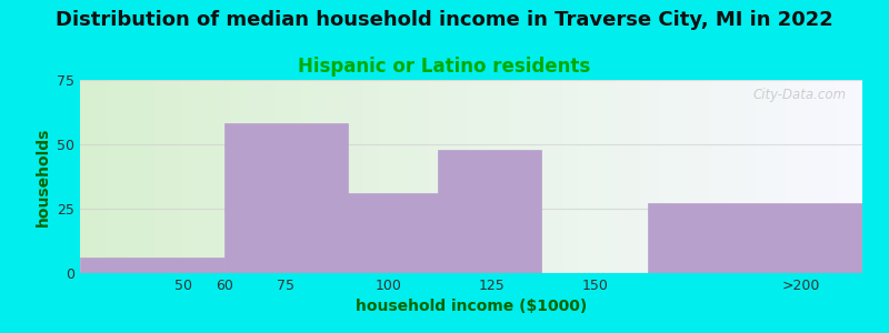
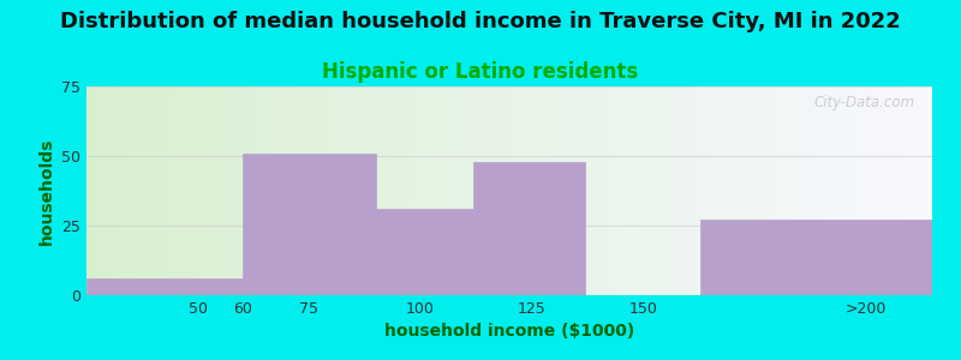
75: 58 -> 51
